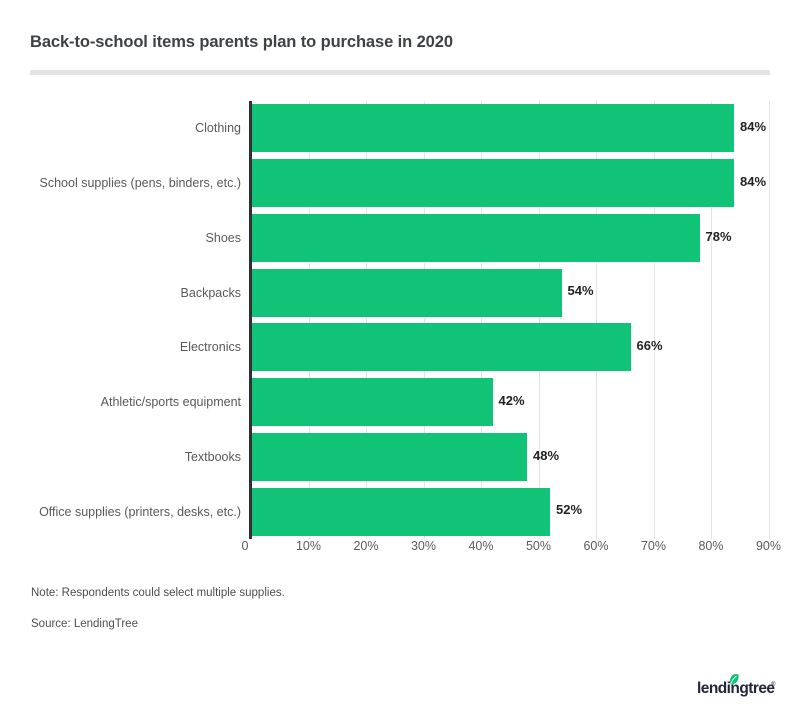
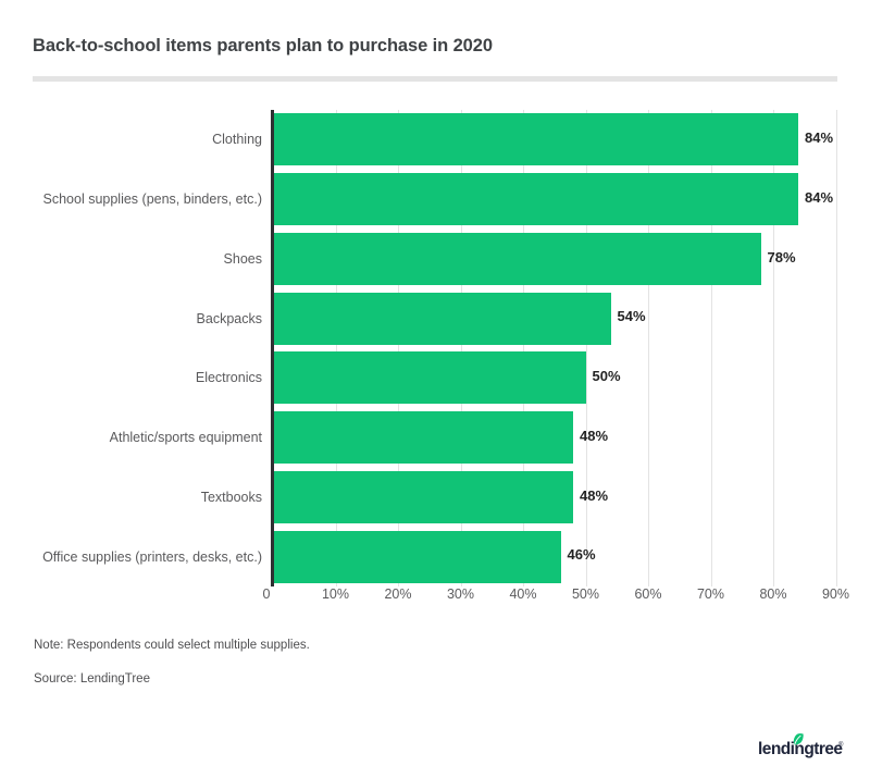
Electronics: 66% -> 50%
Athletic/sports equipment: 42% -> 48%
Office supplies (printers, desks, etc.): 52% -> 46%
